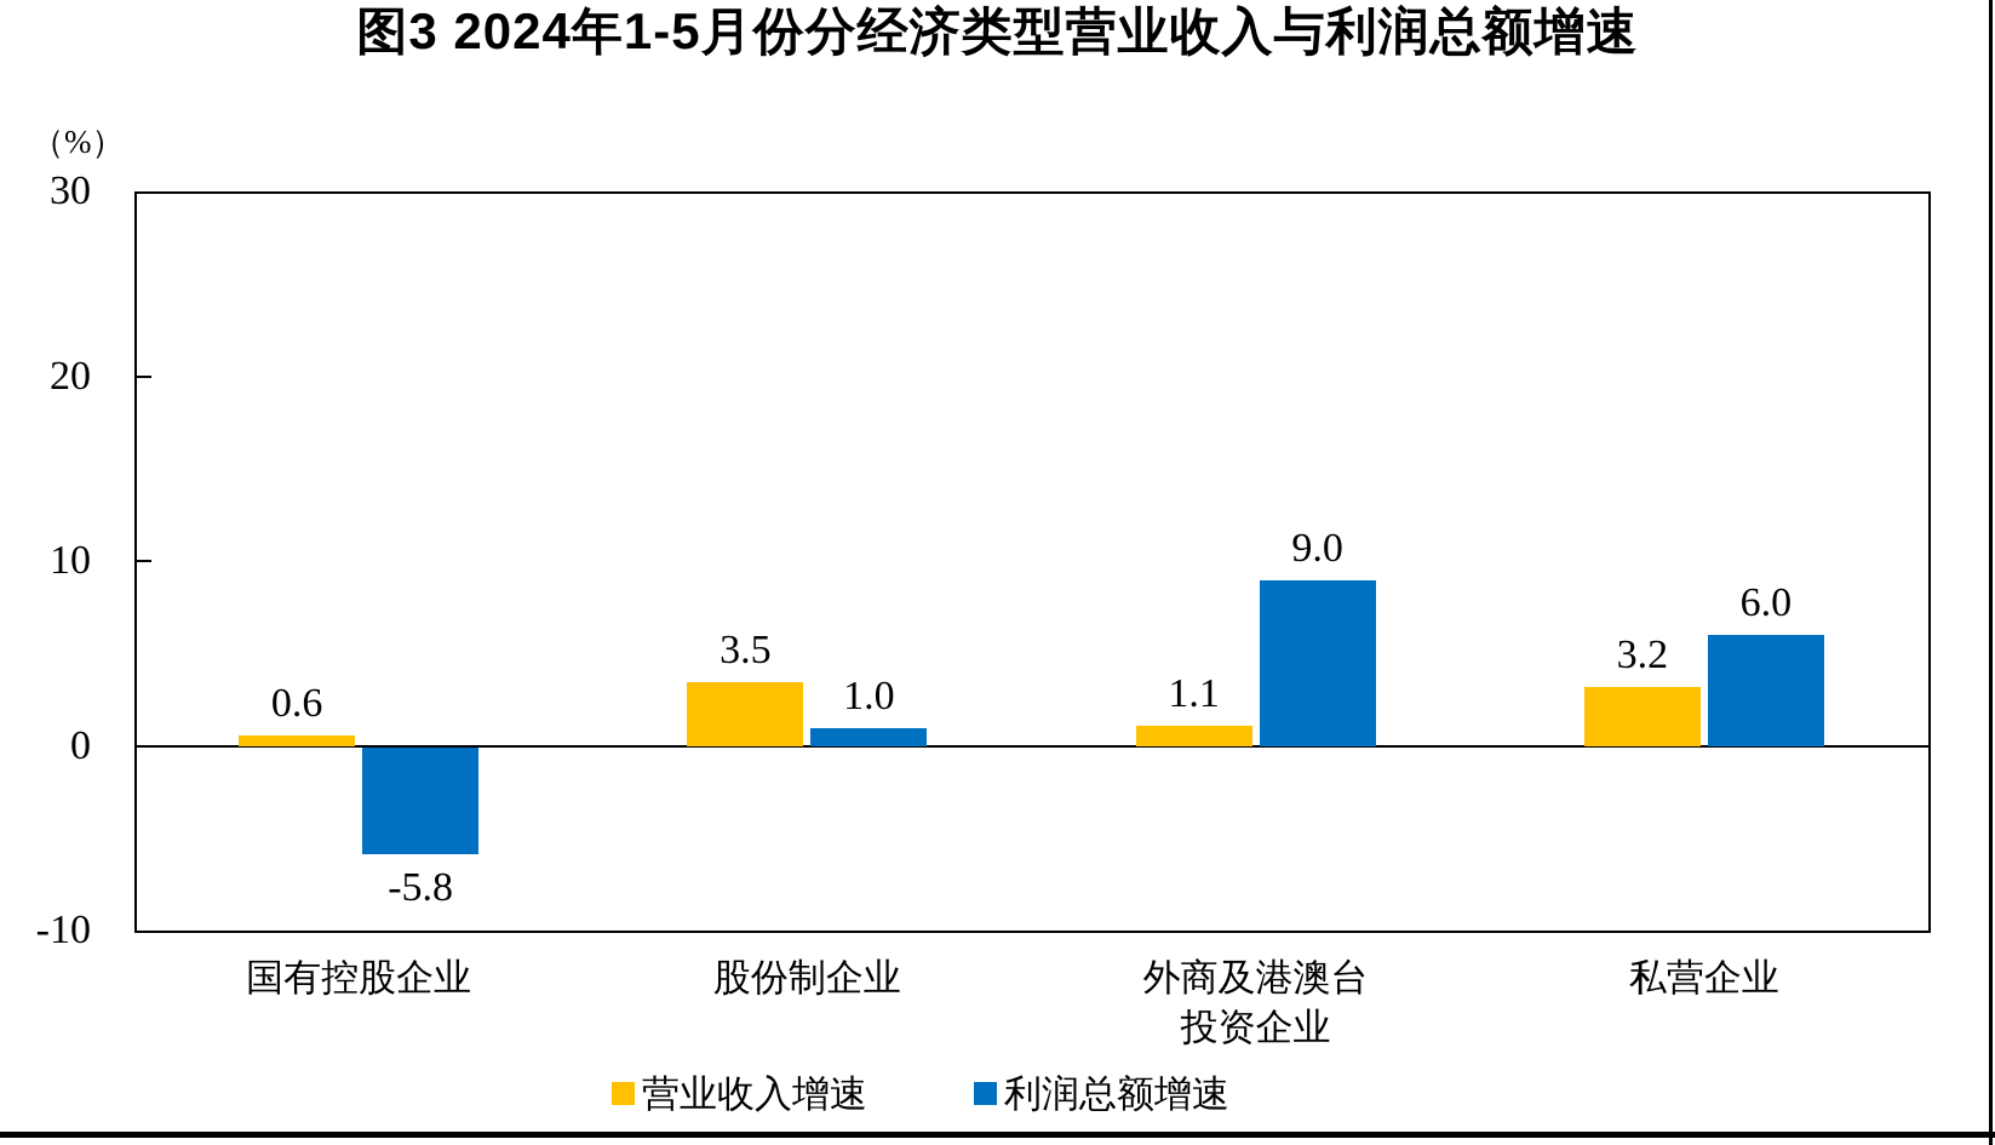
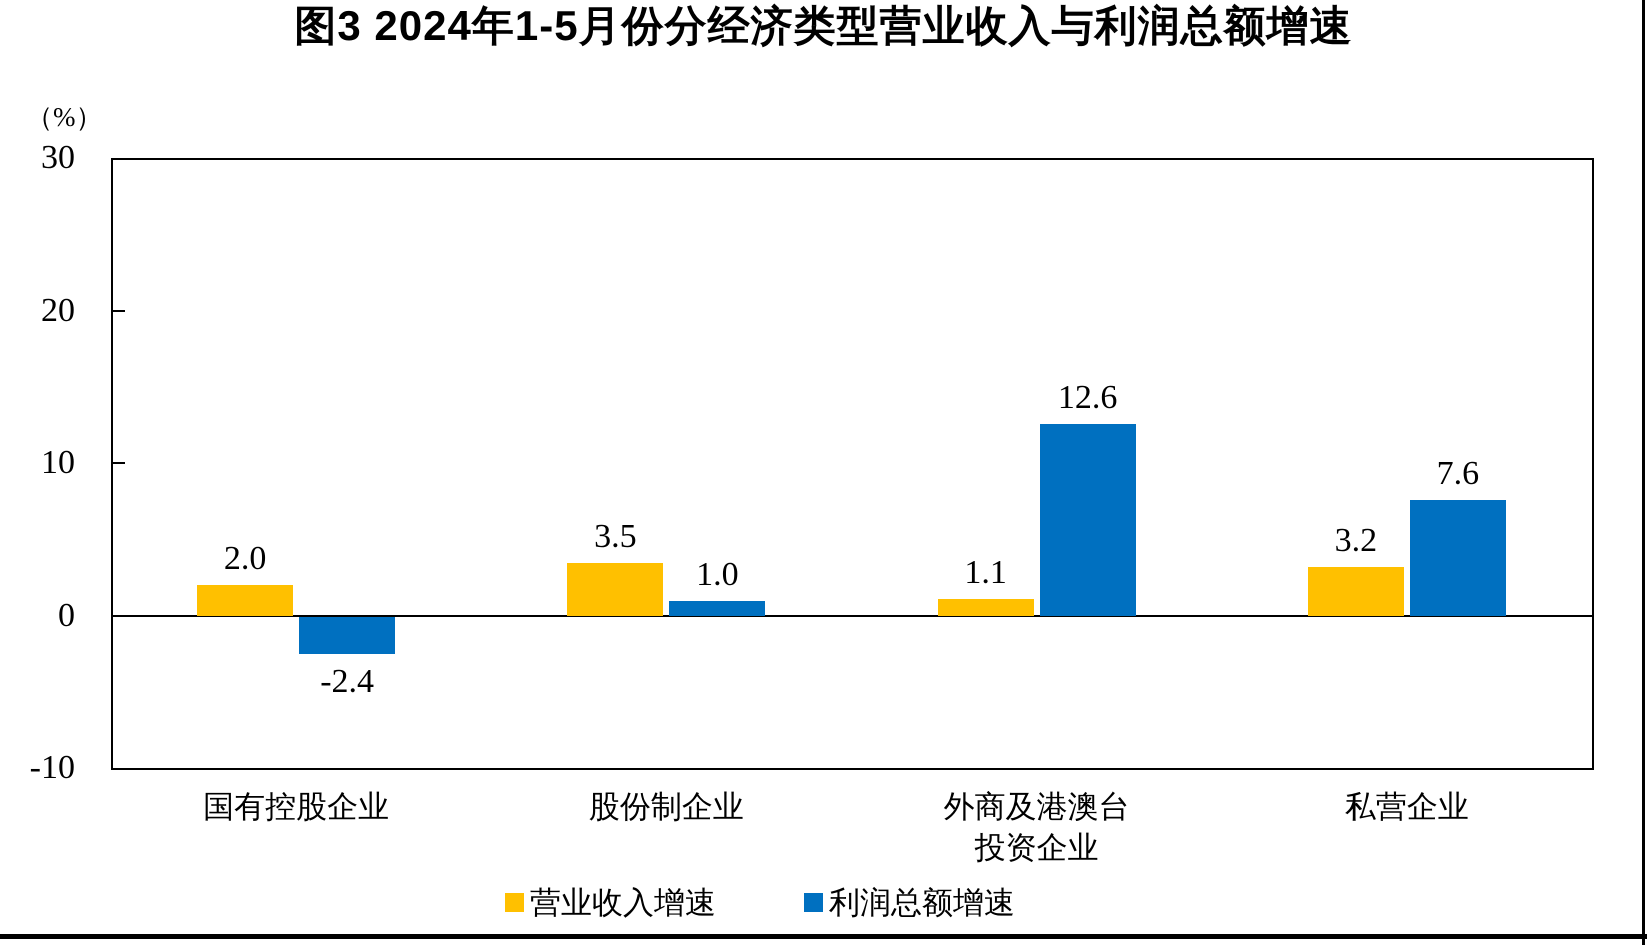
营业收入增速/国有控股企业: 0.6 -> 2.0
利润总额增速/国有控股企业: -5.8 -> -2.4
利润总额增速/外商及港澳台 投资企业: 9.0 -> 12.6
利润总额增速/私营企业: 6.0 -> 7.6
